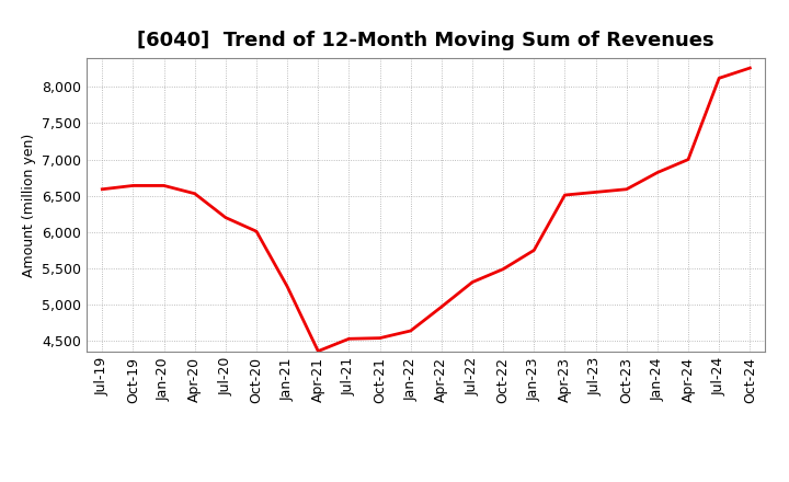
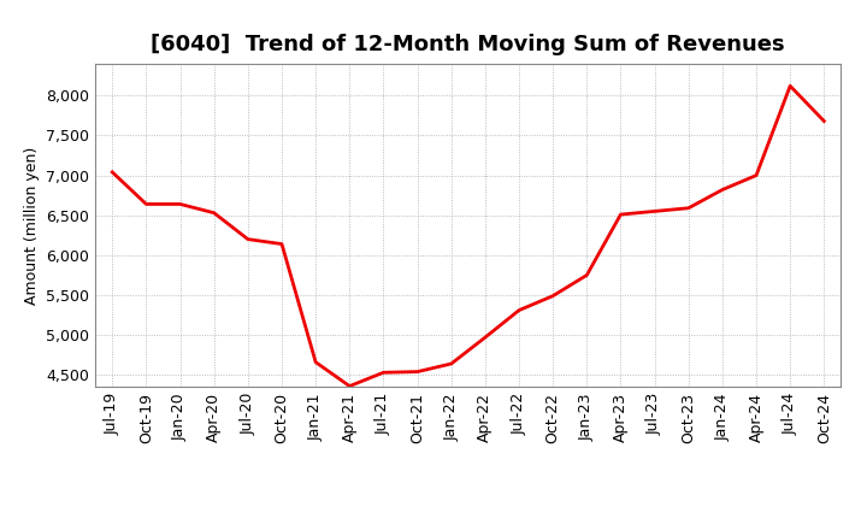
Jul-19: 6,590 -> 7,040
Oct-20: 6,010 -> 6,140
Jan-21: 5,250 -> 4,660
Oct-24: 8,260 -> 7,680
